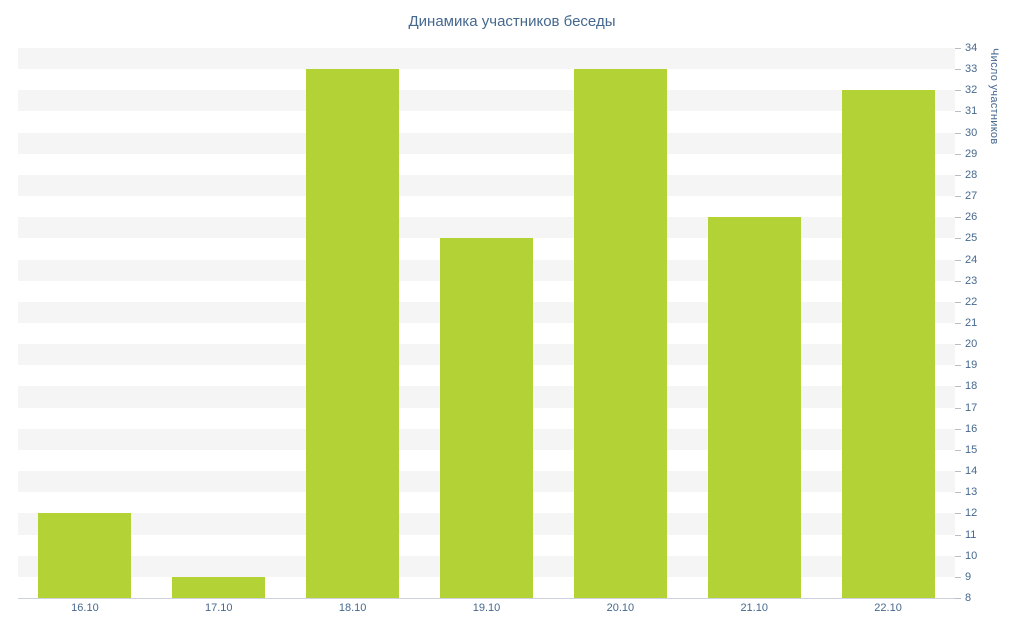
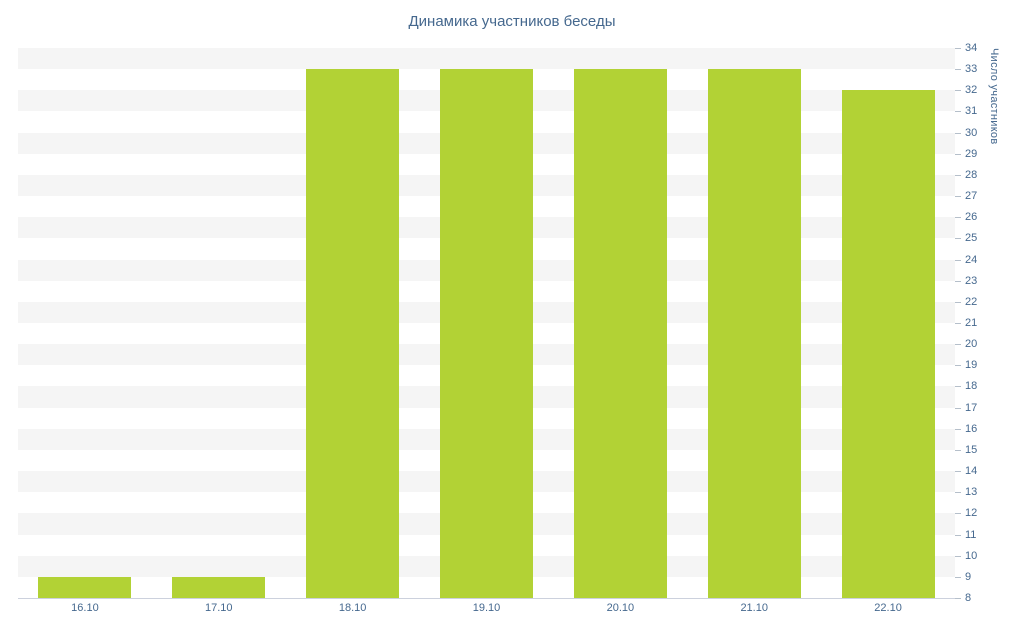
16.10: 12 -> 9
19.10: 25 -> 33
21.10: 26 -> 33
